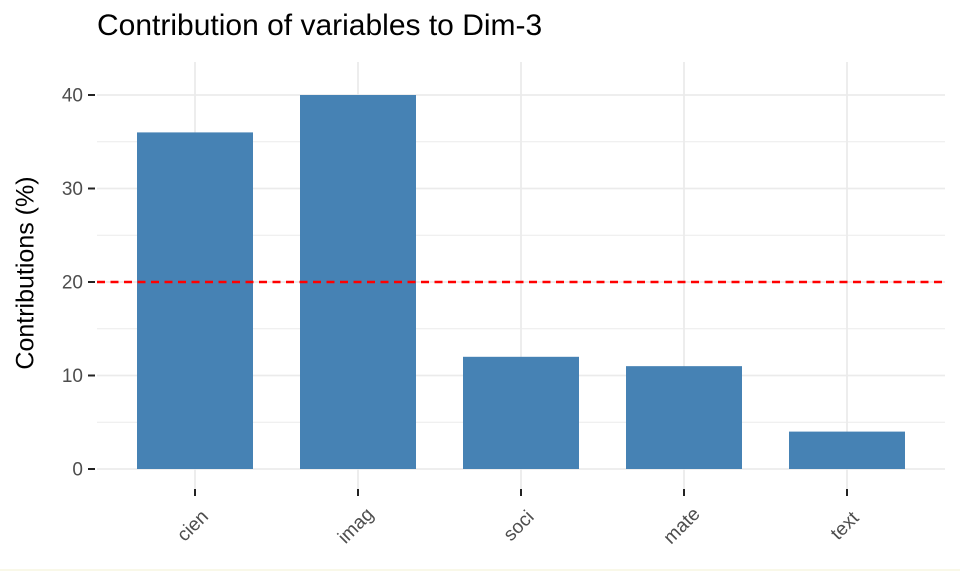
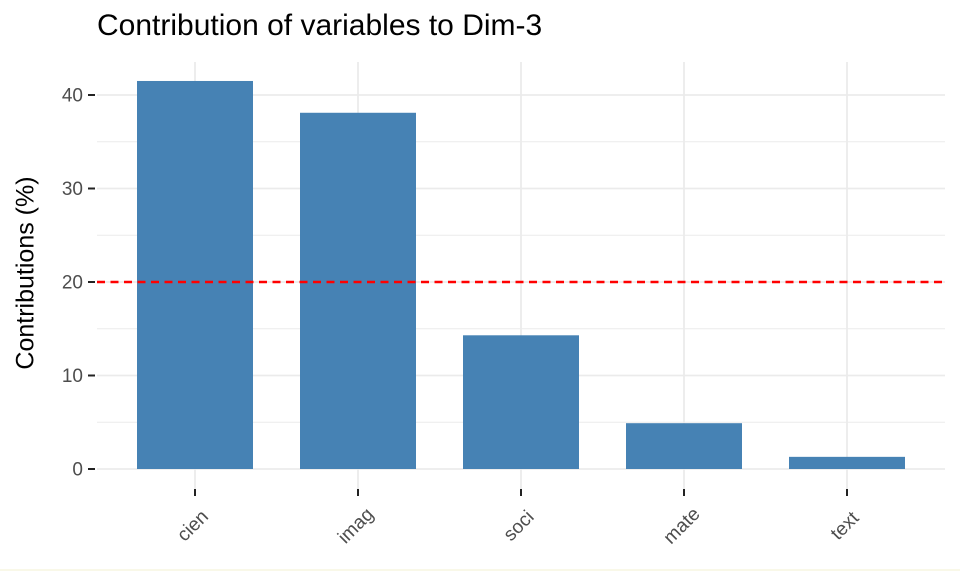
cien: 36 -> 42
imag: 40 -> 38
soci: 12 -> 14
mate: 11 -> 5
text: 4 -> 1
